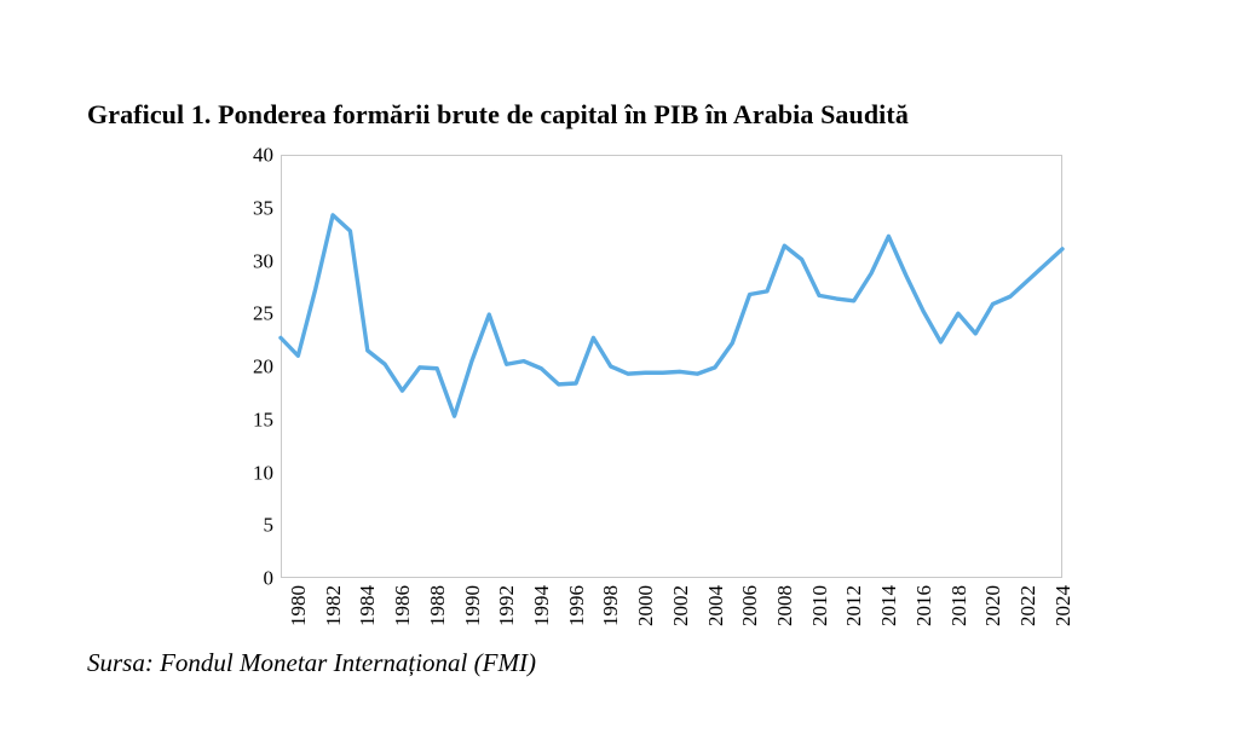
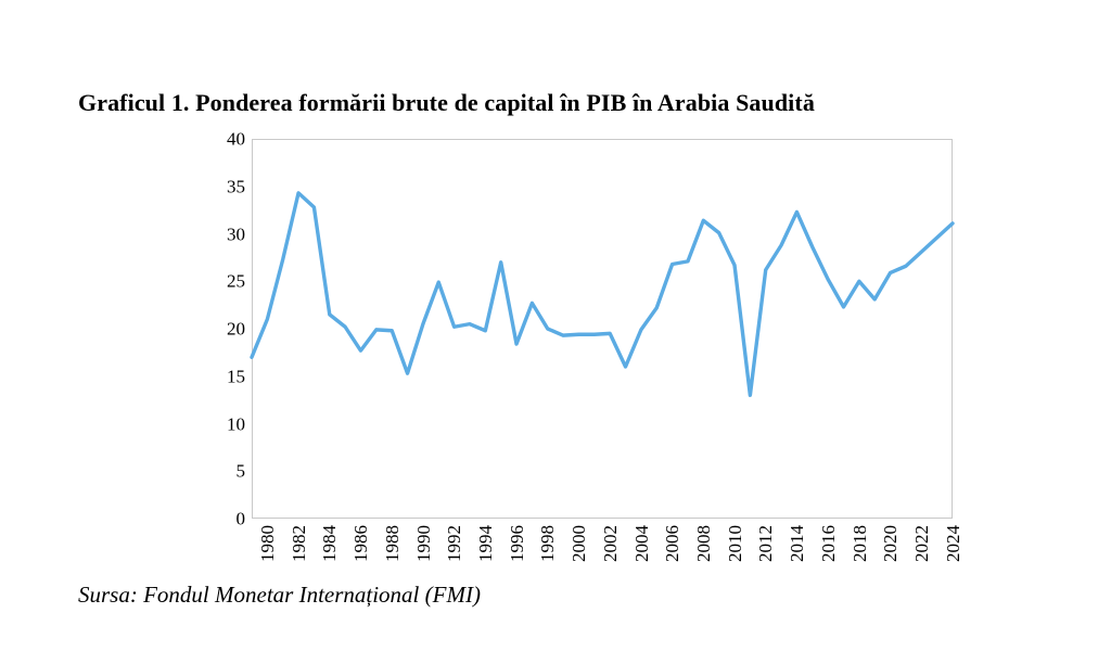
1980: 23 -> 17
1996: 18 -> 27
2004: 19 -> 16
2012: 26 -> 13
